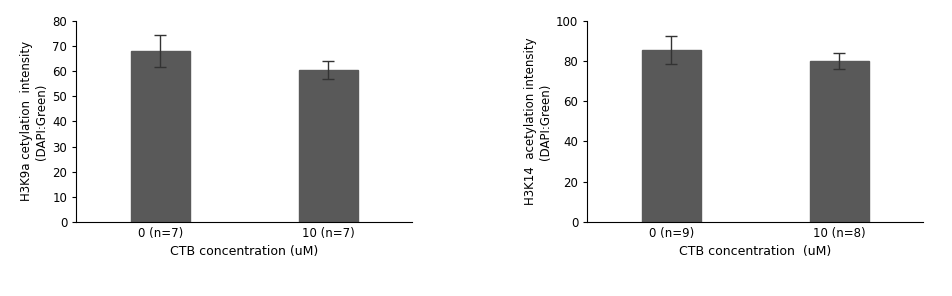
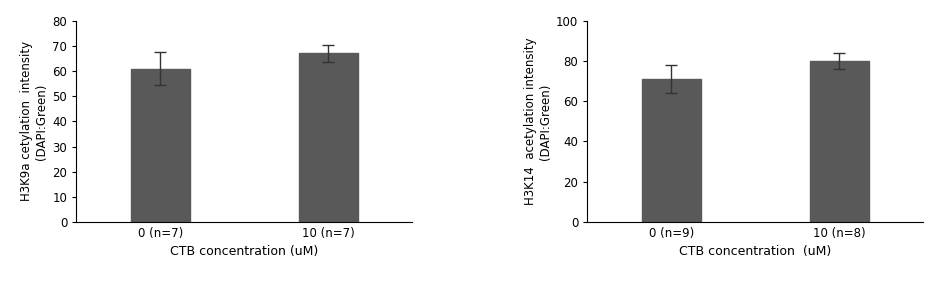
0 (n=7): 68.0 -> 61.0
10 (n=7): 60.5 -> 67.0
0 (n=9): 85.5 -> 71.0
